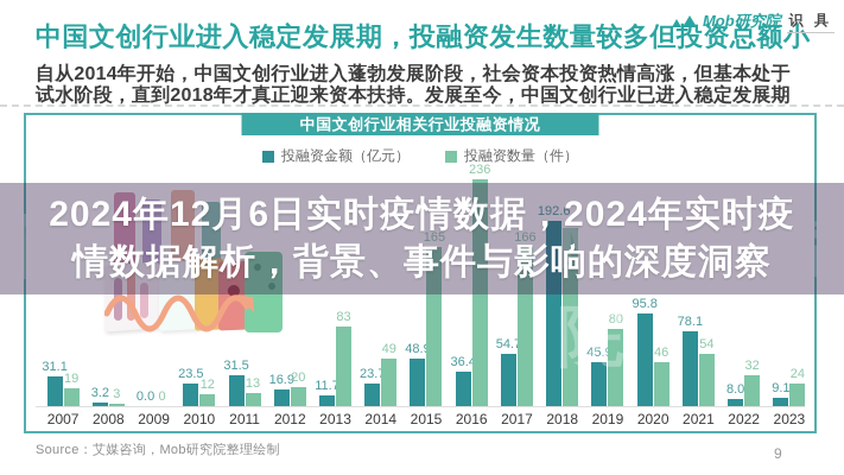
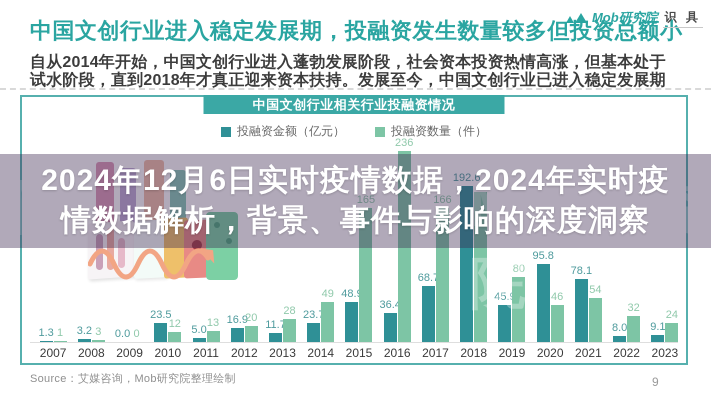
投融资金额（亿元）/2007: 31.1 -> 1.3
投融资数量（件）/2007: 19 -> 1
投融资金额（亿元）/2011: 31.5 -> 5.0
投融资数量（件）/2013: 83 -> 28
投融资金额（亿元）/2017: 54.7 -> 68.7
